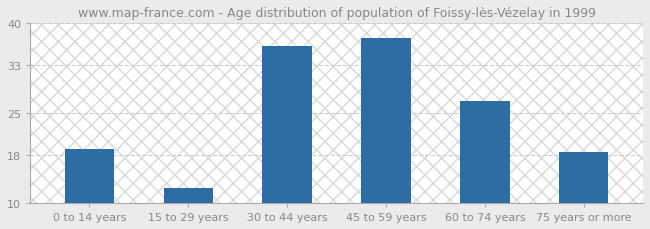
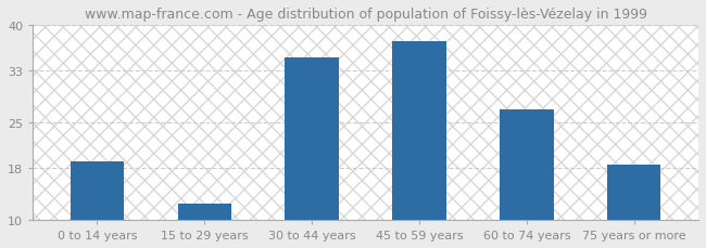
30 to 44 years: 36.2 -> 35.0
